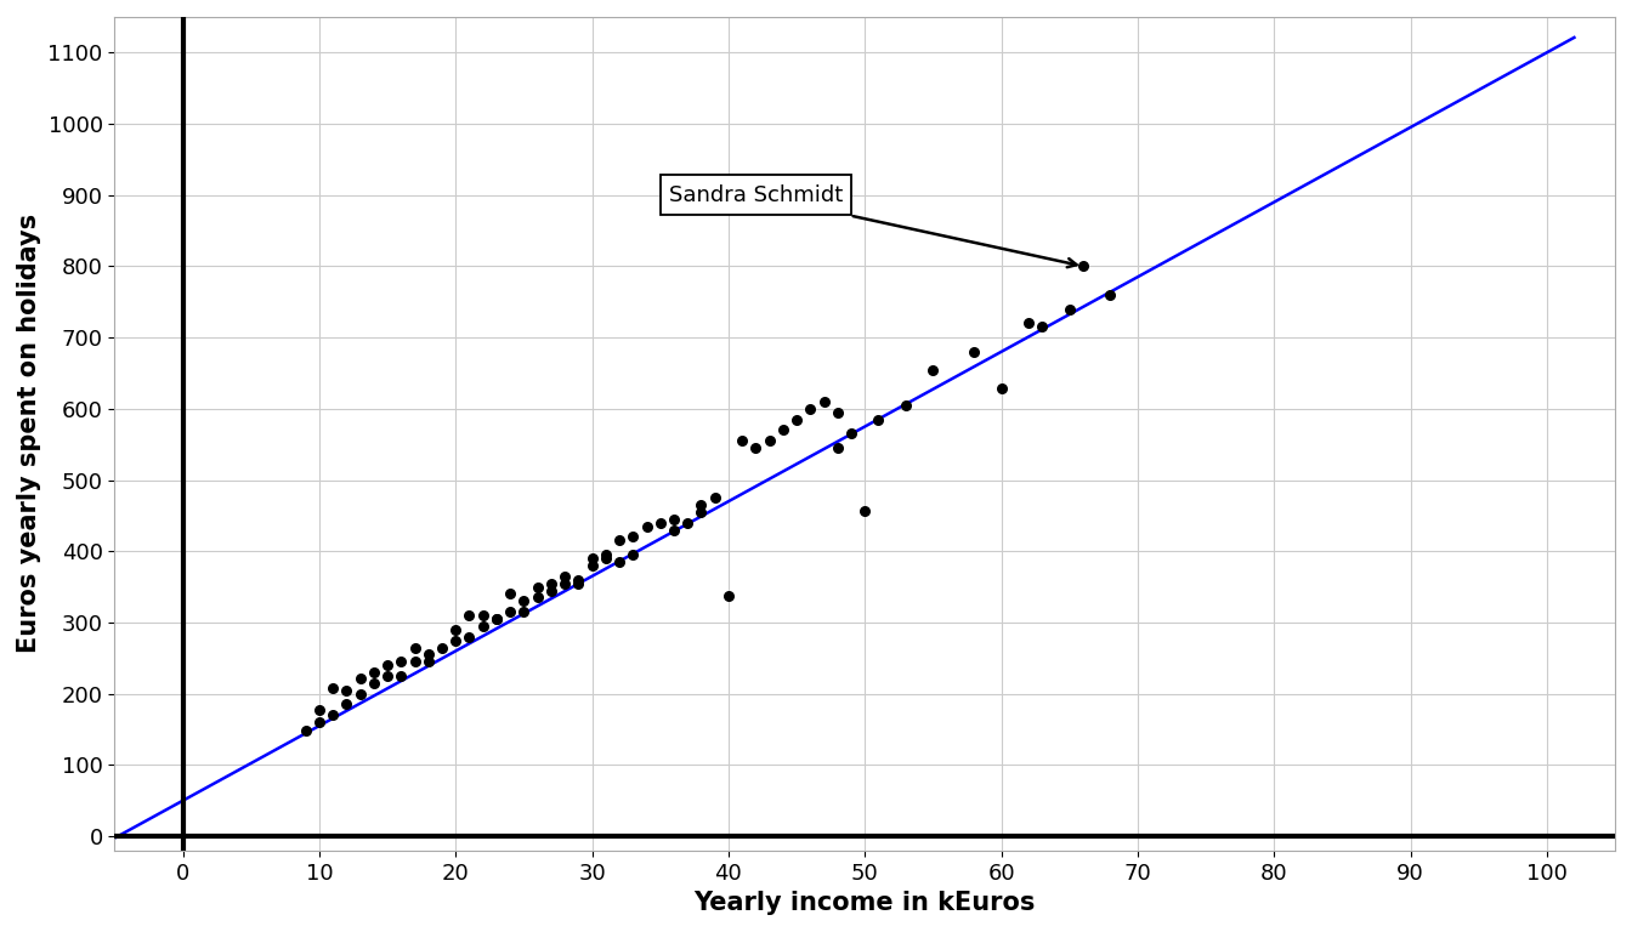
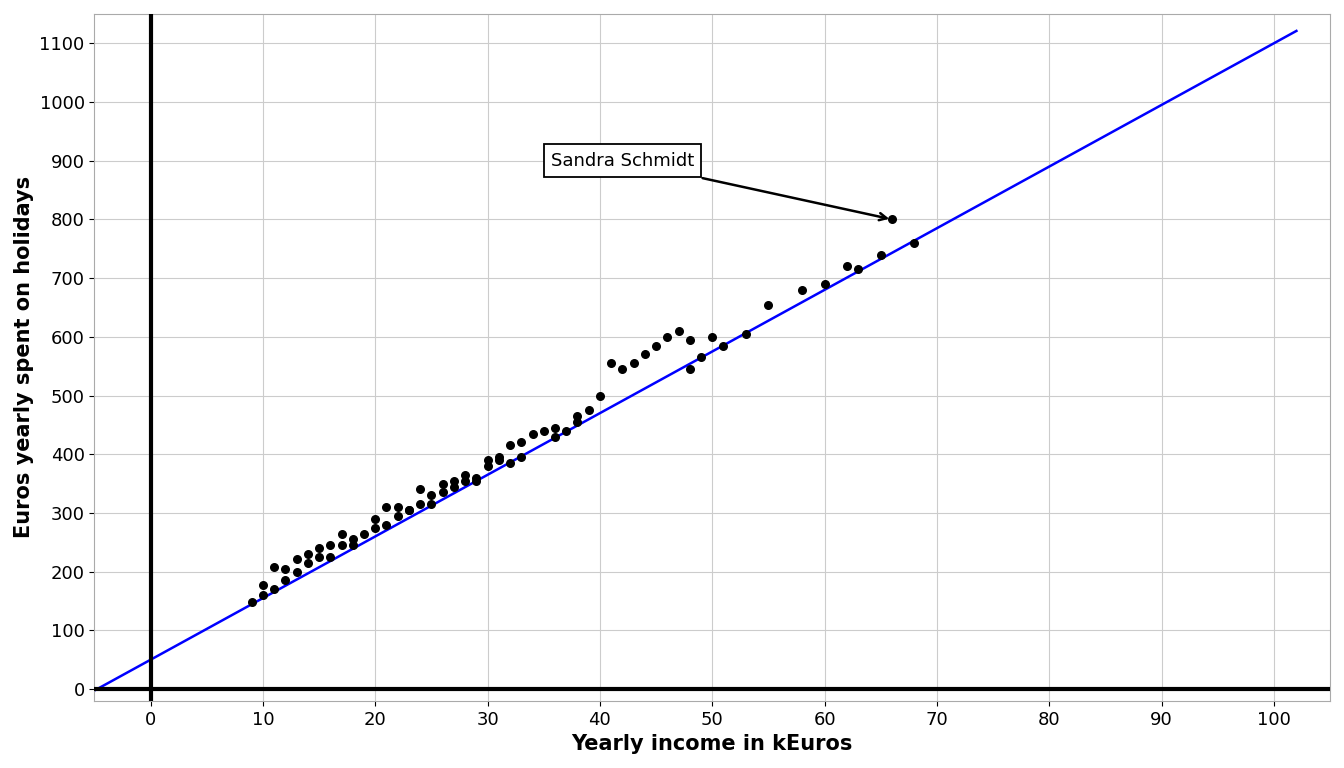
40: 338 -> 500
50: 456 -> 600
60: 628 -> 690
